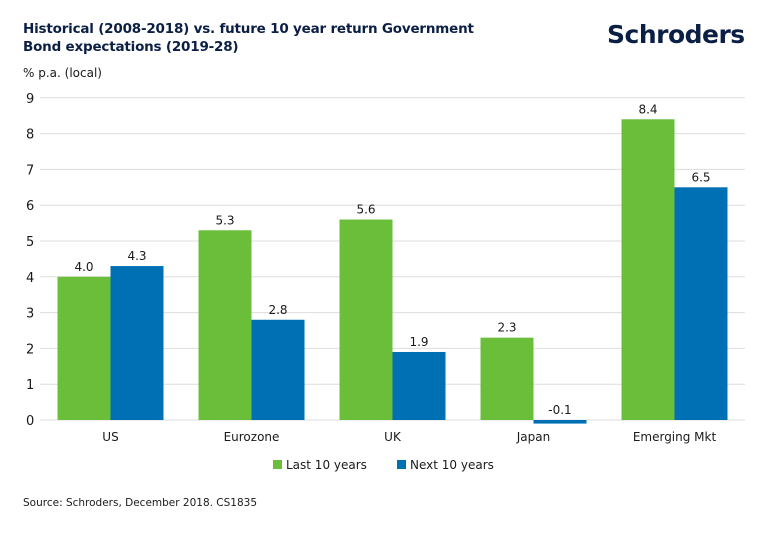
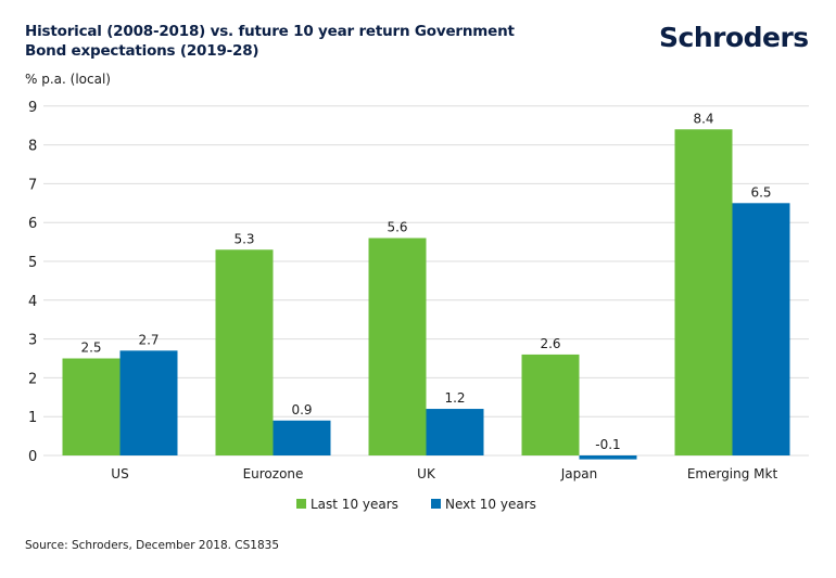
Last 10 years/US: 4.0 -> 2.5
Next 10 years/US: 4.3 -> 2.7
Next 10 years/Eurozone: 2.8 -> 0.9
Next 10 years/UK: 1.9 -> 1.2
Last 10 years/Japan: 2.3 -> 2.6
